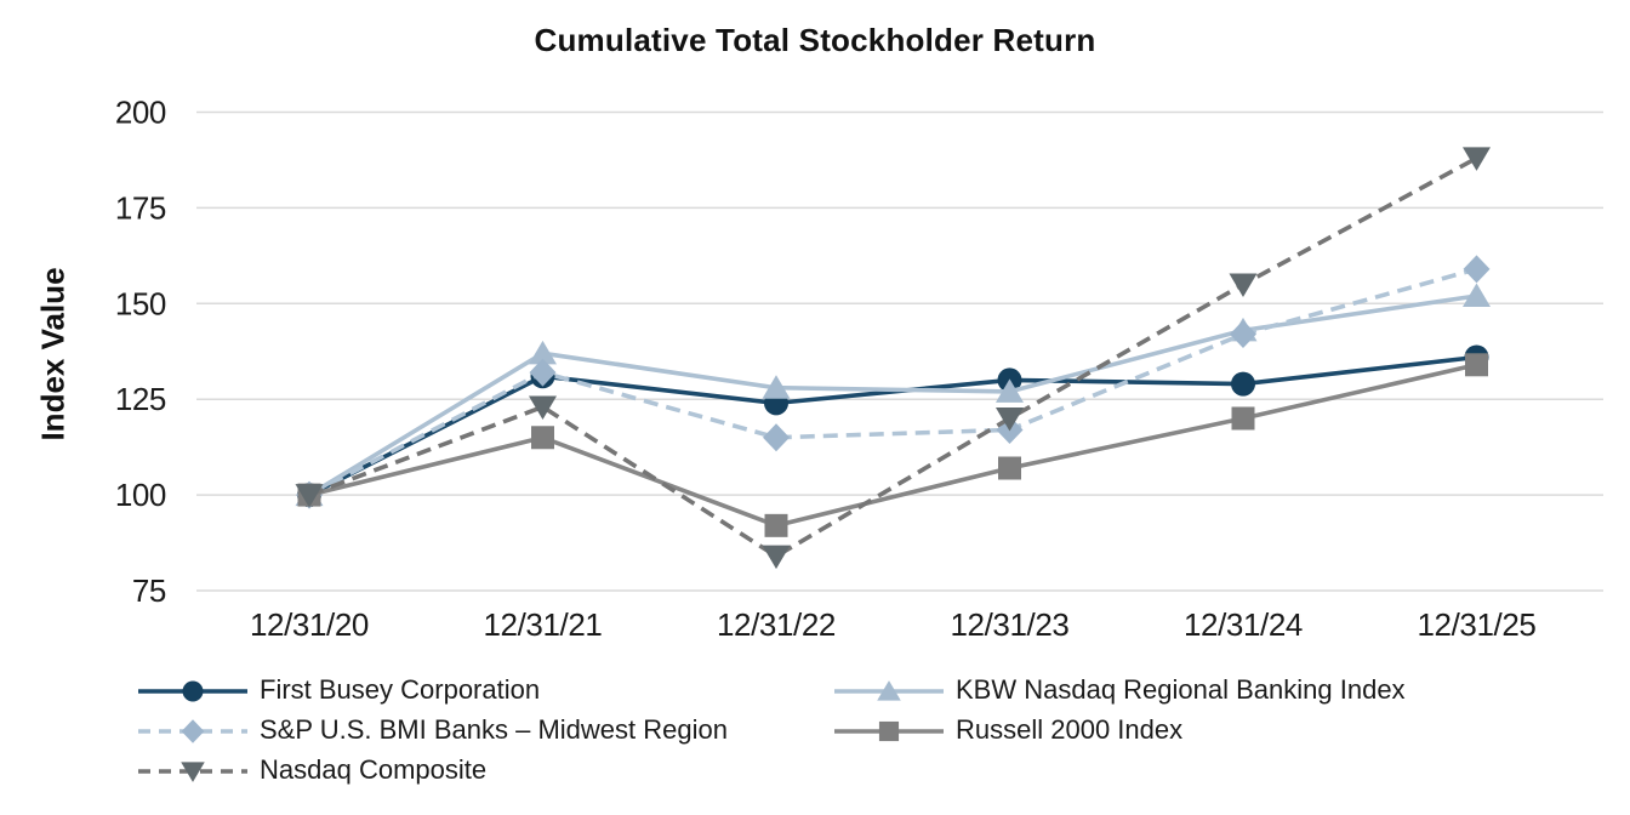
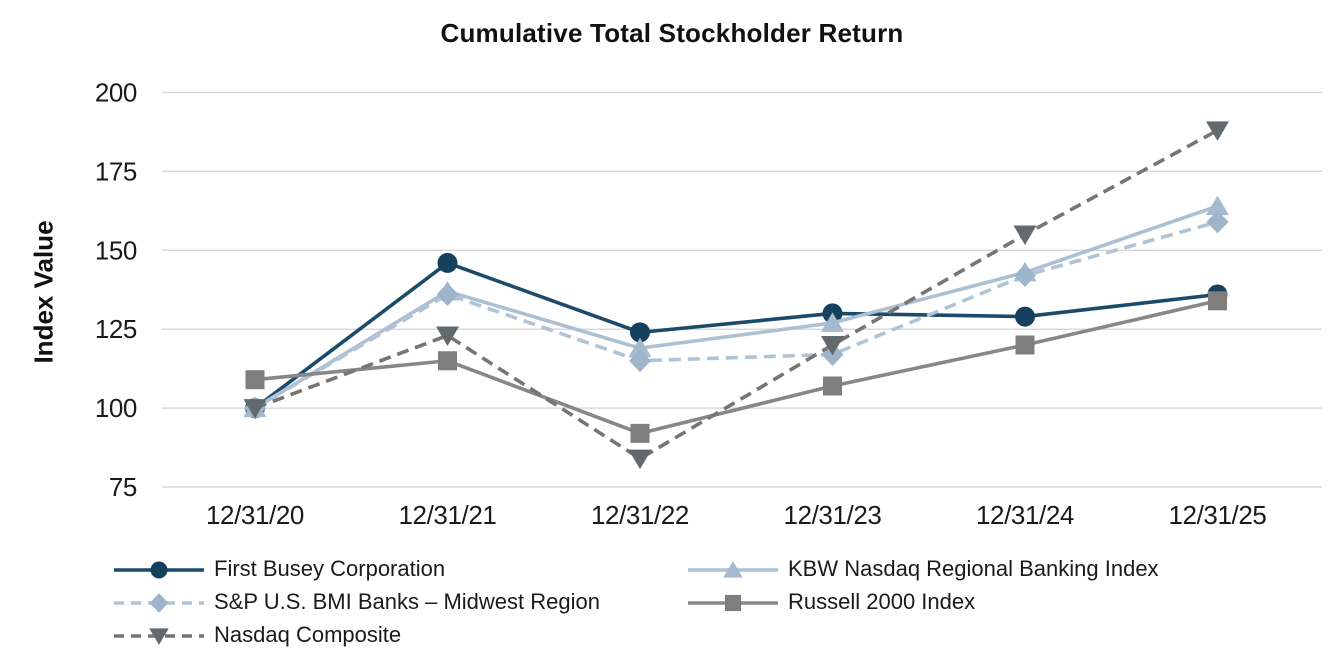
Russell 2000 Index/12/31/20: 100 -> 109
First Busey Corporation/12/31/21: 131 -> 146
S&P U.S. BMI Banks – Midwest Region/12/31/21: 132 -> 136
KBW Nasdaq Regional Banking Index/12/31/22: 128 -> 119
KBW Nasdaq Regional Banking Index/12/31/25: 152 -> 164
